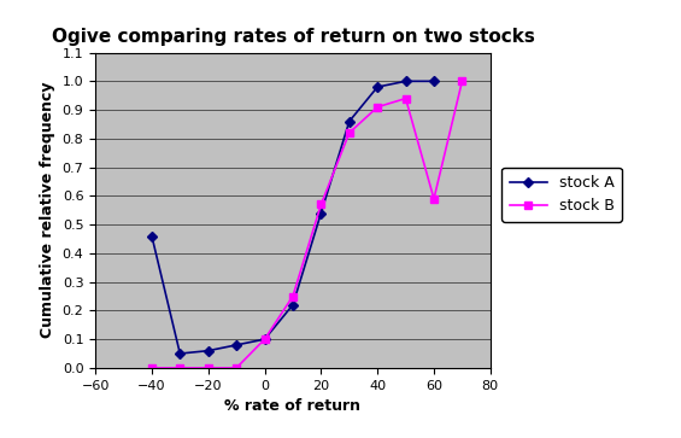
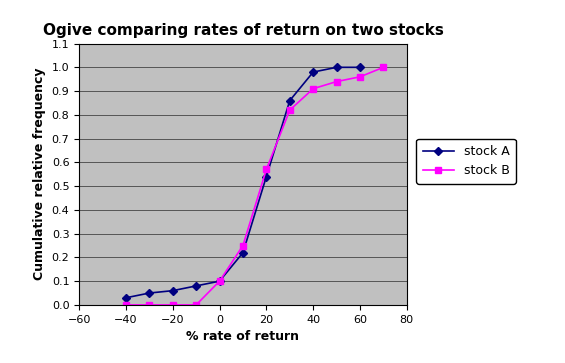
stock A/−40: 0.46 -> 0.03
stock B/60: 0.59 -> 0.96
